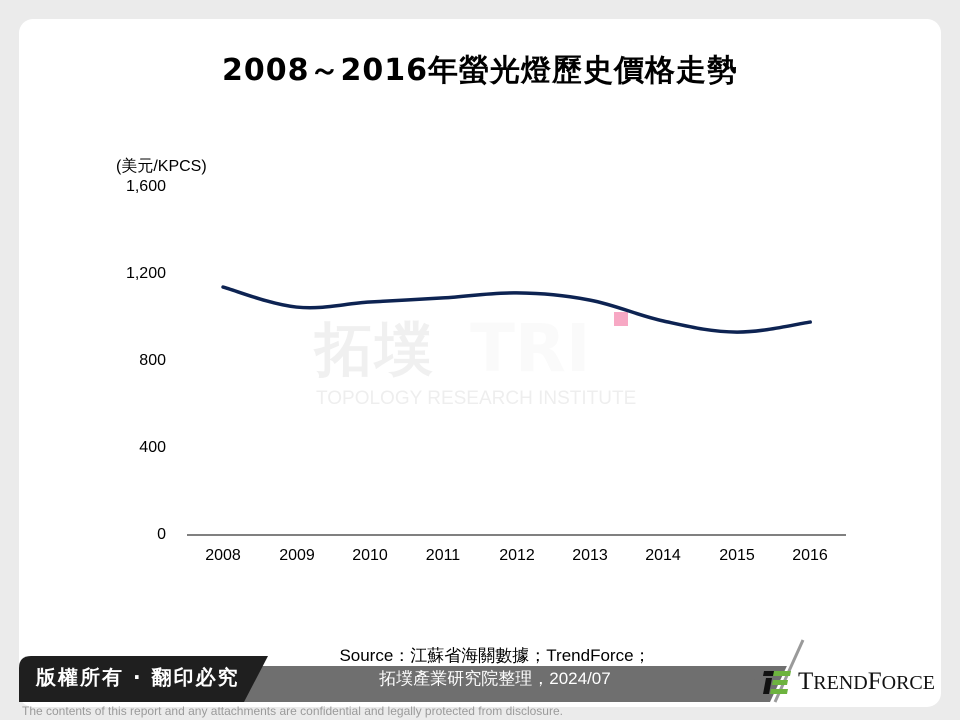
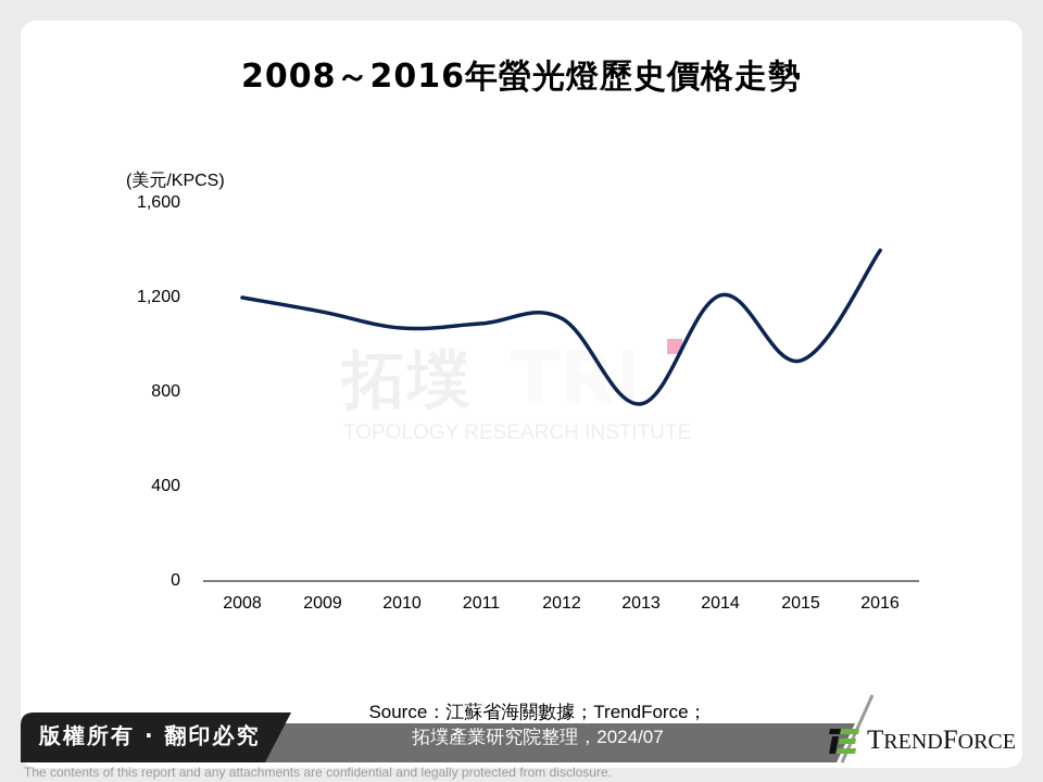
2008: 1140 -> 1200
2009: 1050 -> 1140
2013: 1080 -> 750
2014: 980 -> 1210
2016: 980 -> 1400
